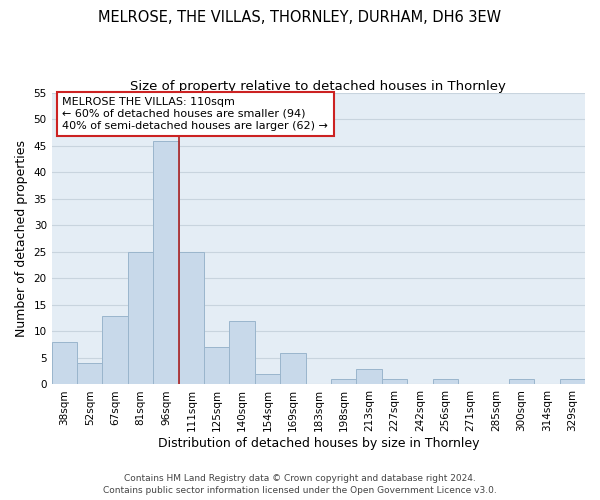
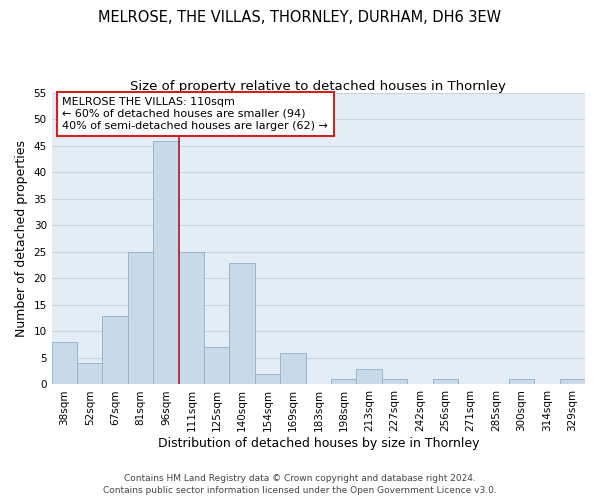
140sqm: 12 -> 23
